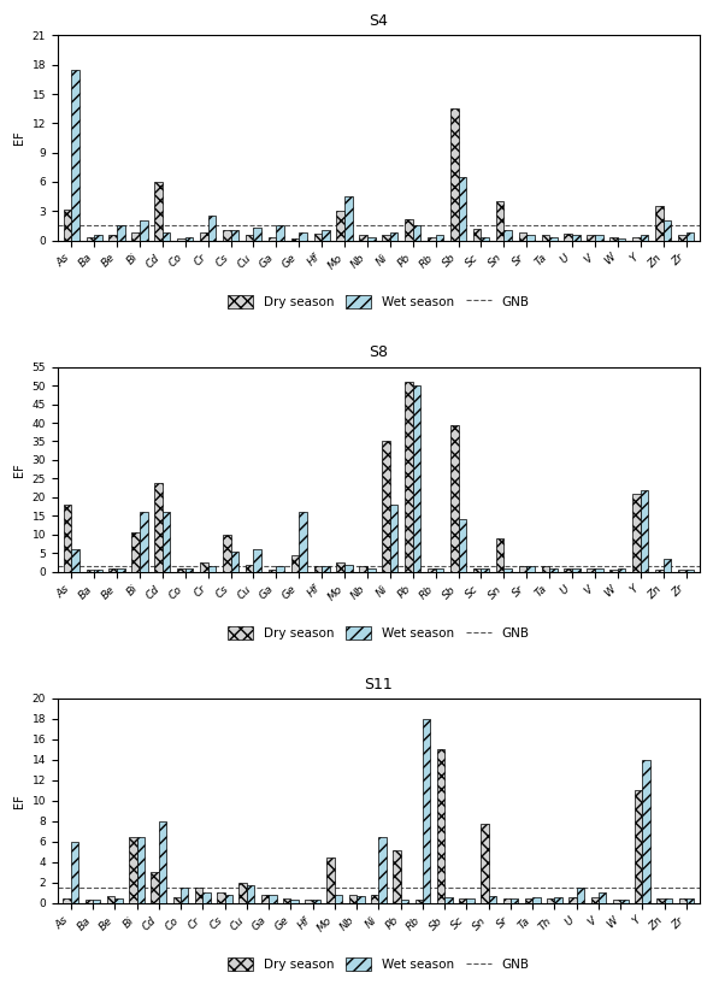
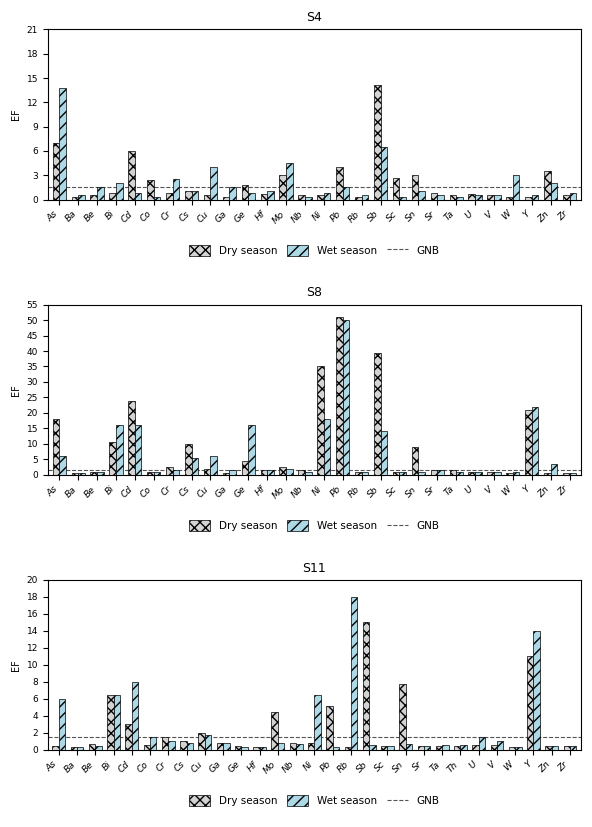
S4/Dry season/As: 3.2 -> 7.0
S4/Wet season/As: 17.5 -> 13.8
S4/Dry season/Co: 0.2 -> 2.4
S4/Wet season/Cu: 1.3 -> 4.0
S4/Dry season/Ge: 0.2 -> 1.8
S4/Dry season/Pb: 2.2 -> 4.0
S4/Dry season/Sb: 13.5 -> 14.2
S4/Dry season/Sc: 1.2 -> 2.6
S4/Dry season/Sn: 4.0 -> 3.0
S4/Wet season/W: 0.2 -> 3.0
